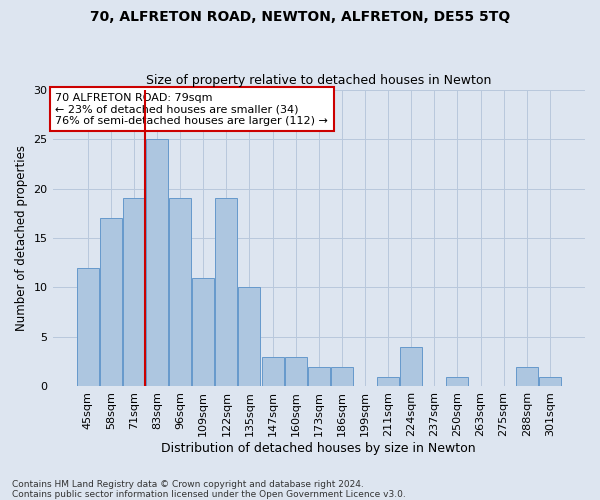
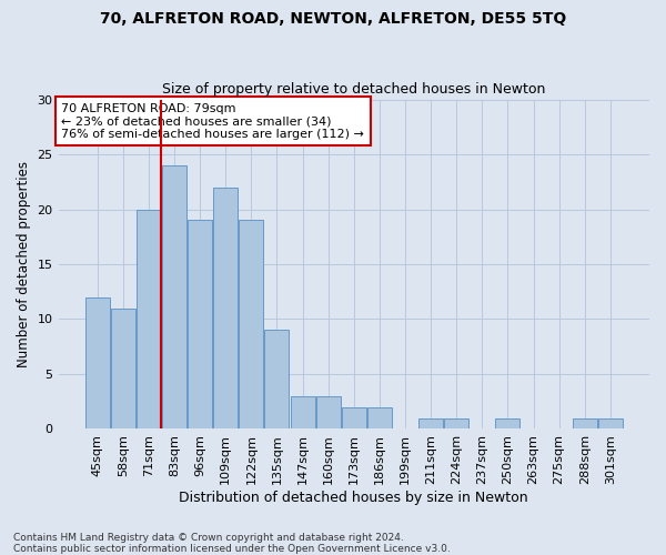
58sqm: 17 -> 11
71sqm: 19 -> 20
83sqm: 25 -> 24
109sqm: 11 -> 22
135sqm: 10 -> 9
224sqm: 4 -> 1
288sqm: 2 -> 1
